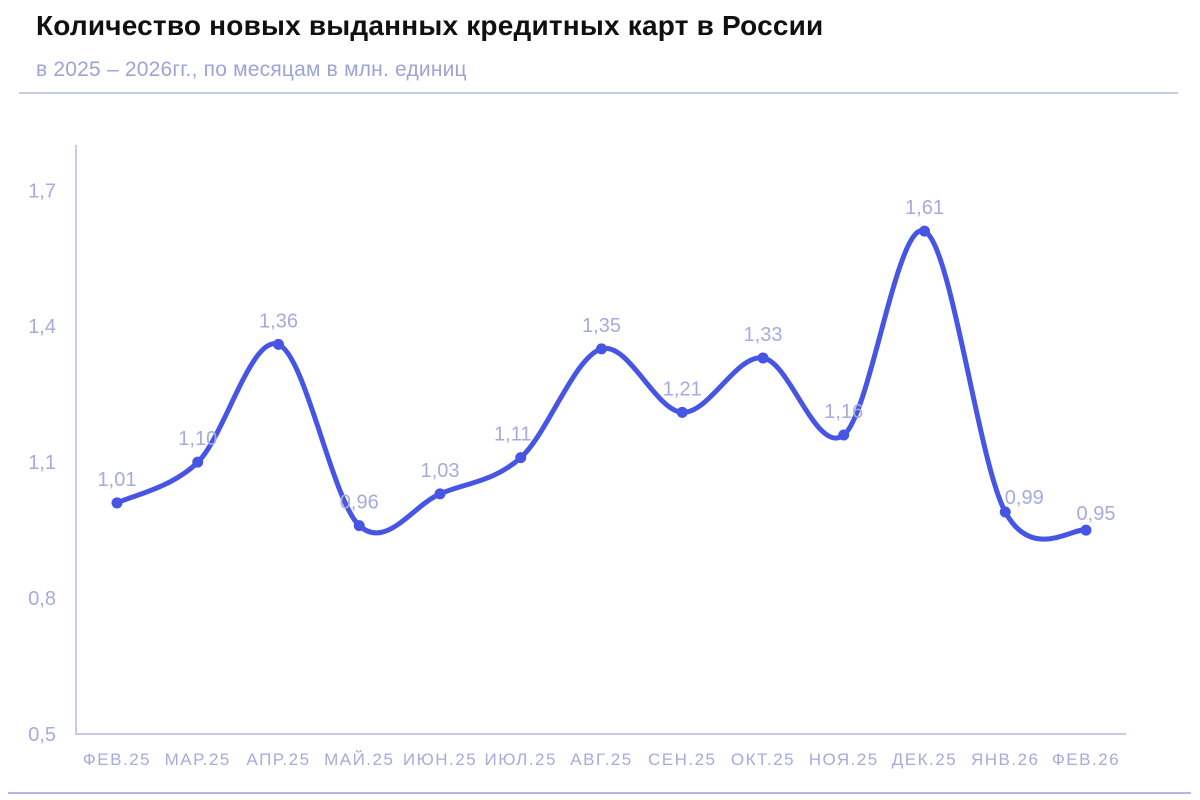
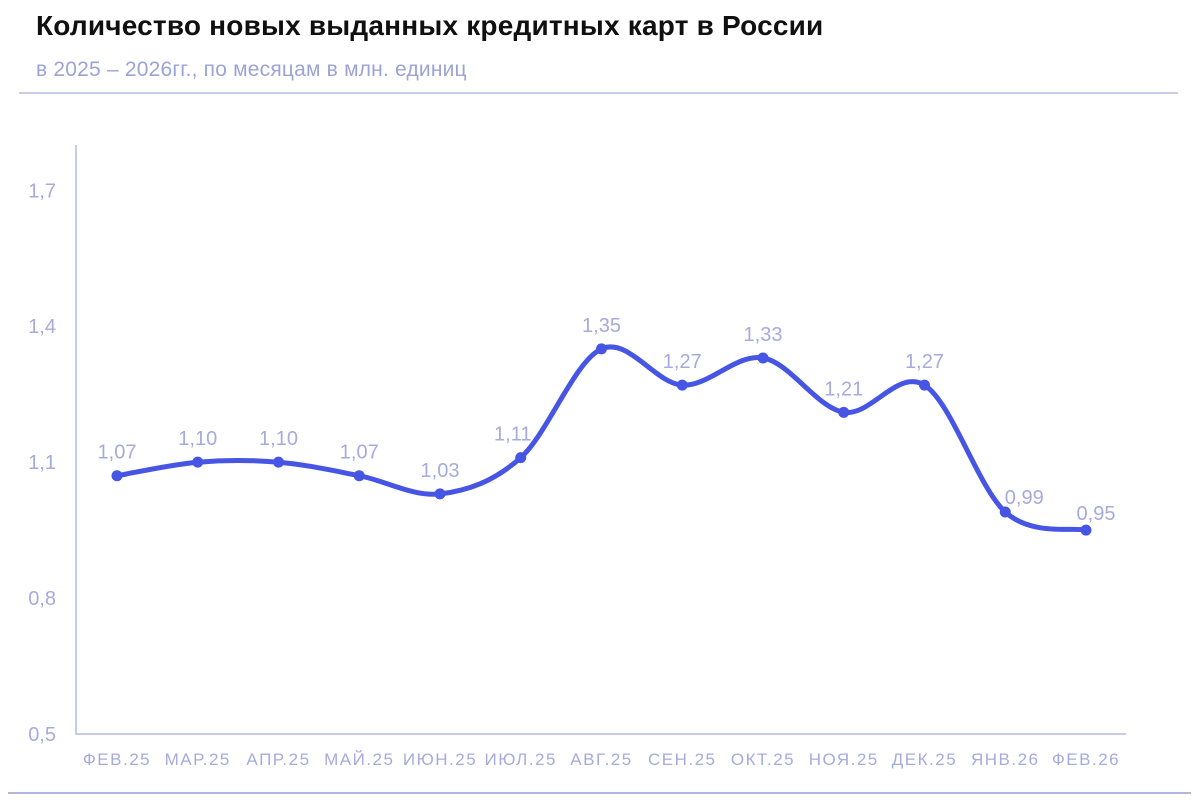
ФЕВ.25: 1,01 -> 1,07
АПР.25: 1,36 -> 1,10
МАЙ.25: 0,96 -> 1,07
СЕН.25: 1,21 -> 1,27
НОЯ.25: 1,16 -> 1,21
ДЕК.25: 1,61 -> 1,27
